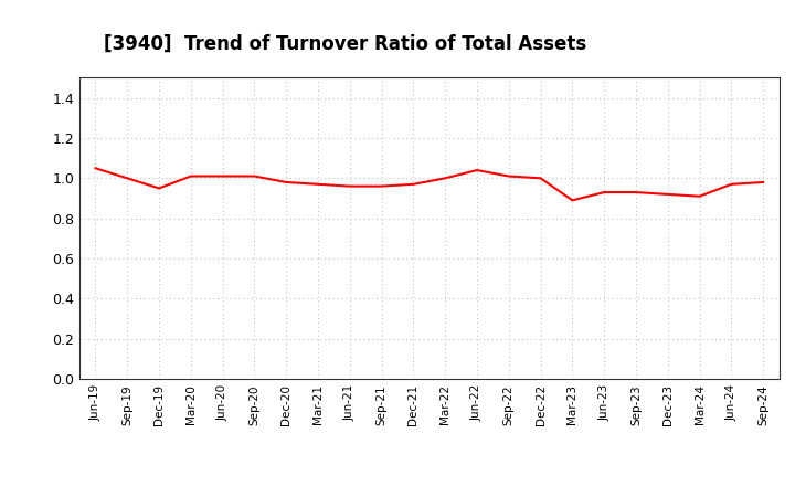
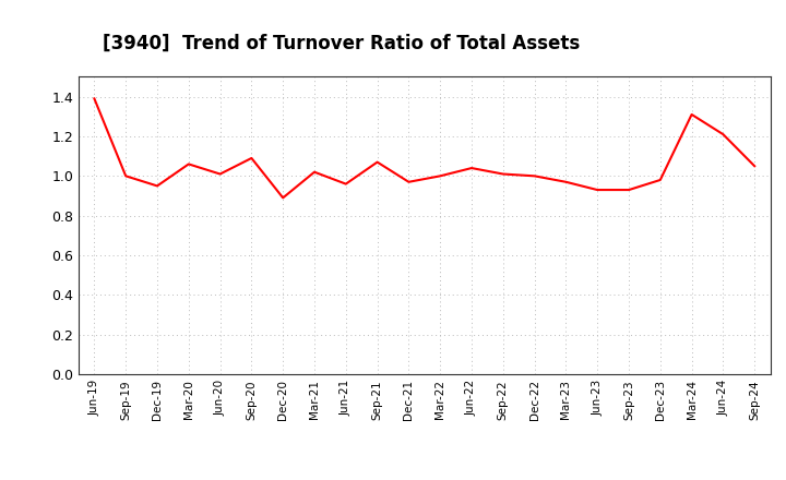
Jun-19: 1.05 -> 1.39
Mar-20: 1.01 -> 1.06
Sep-20: 1.01 -> 1.09
Dec-20: 0.98 -> 0.89
Mar-21: 0.97 -> 1.02
Sep-21: 0.96 -> 1.07
Mar-23: 0.89 -> 0.97
Dec-23: 0.92 -> 0.98
Mar-24: 0.91 -> 1.31
Jun-24: 0.97 -> 1.21
Sep-24: 0.98 -> 1.05
